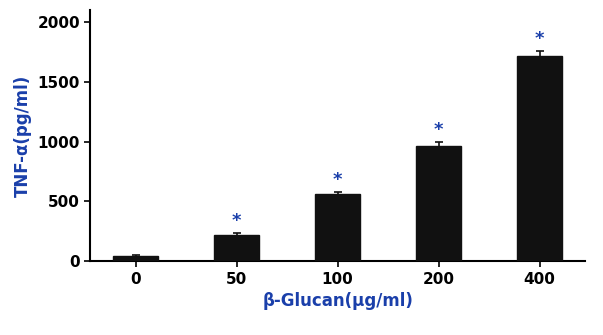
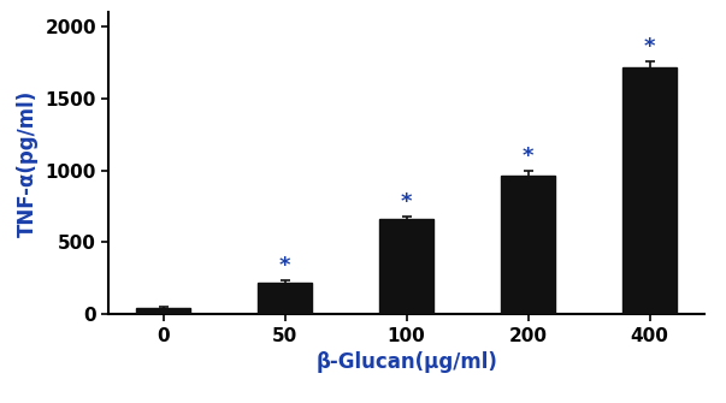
100: 560 -> 660
